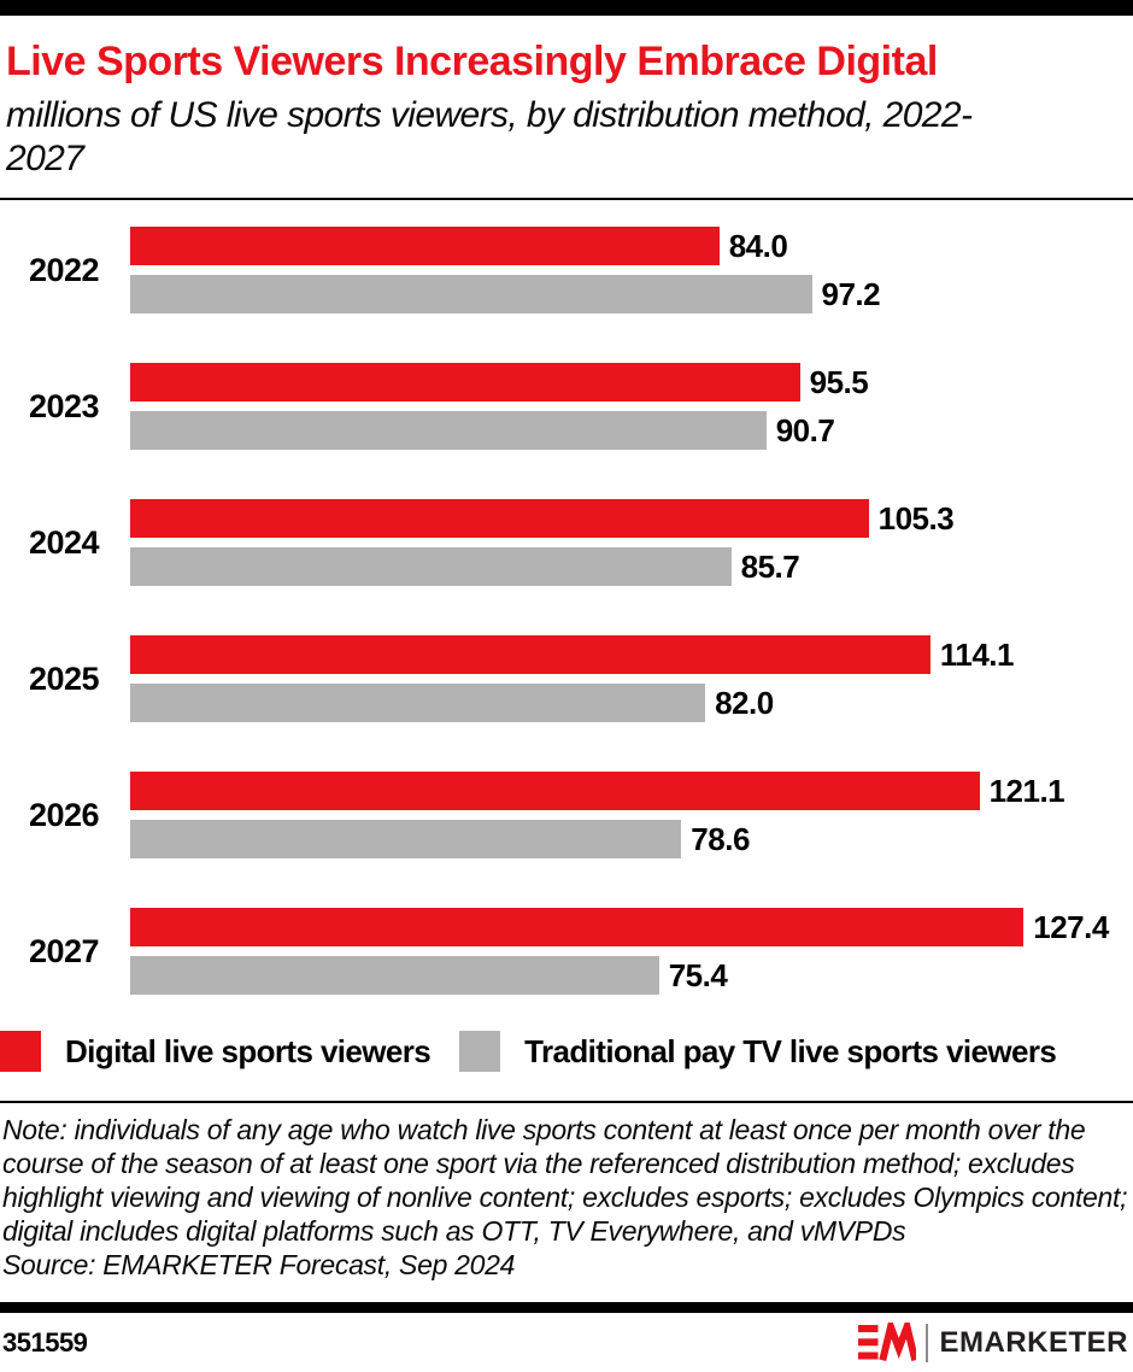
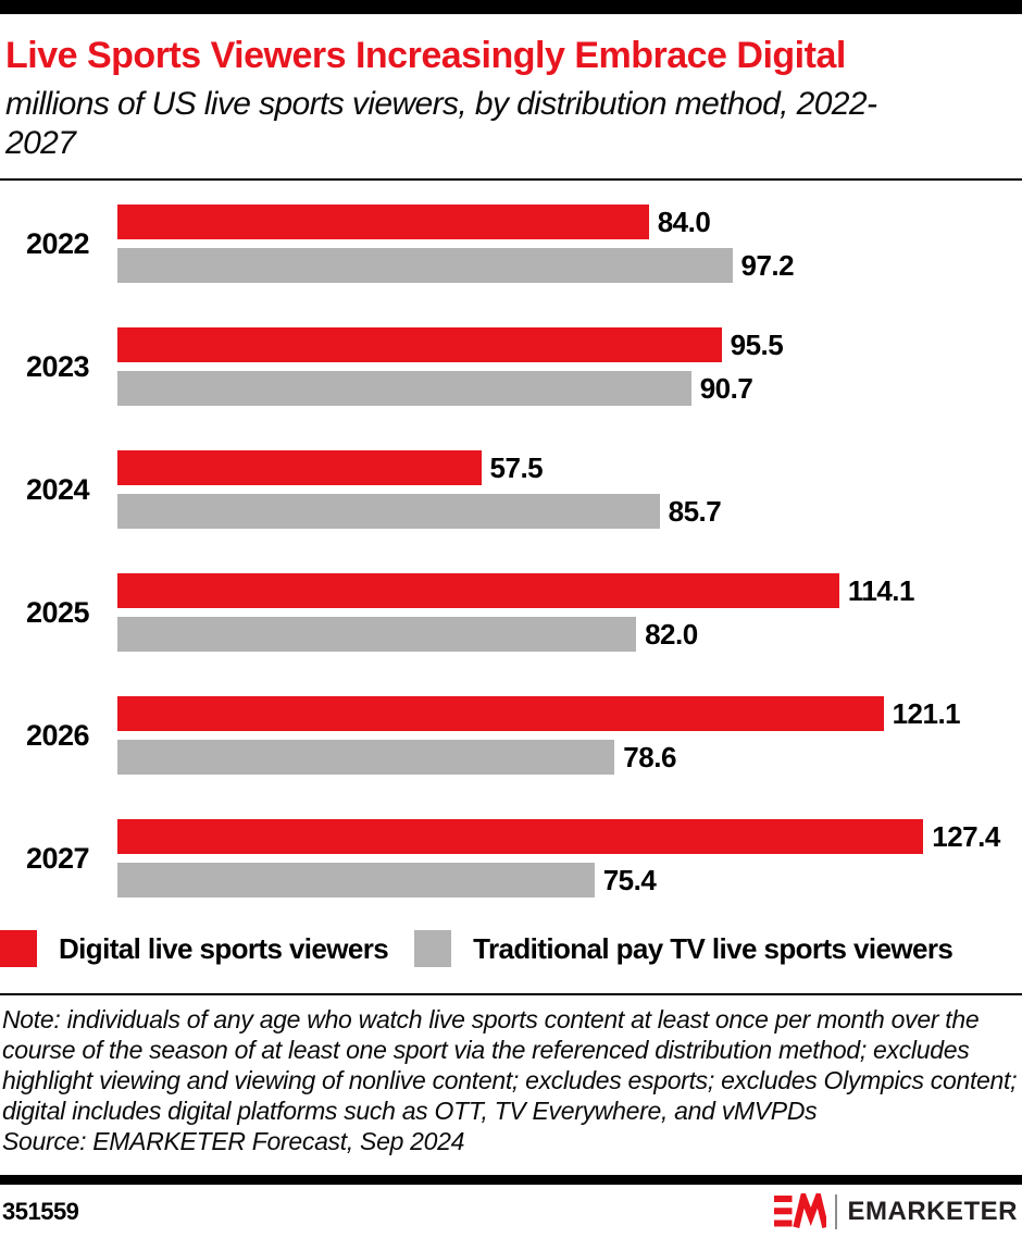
Digital live sports viewers/2024: 105.3 -> 57.5
